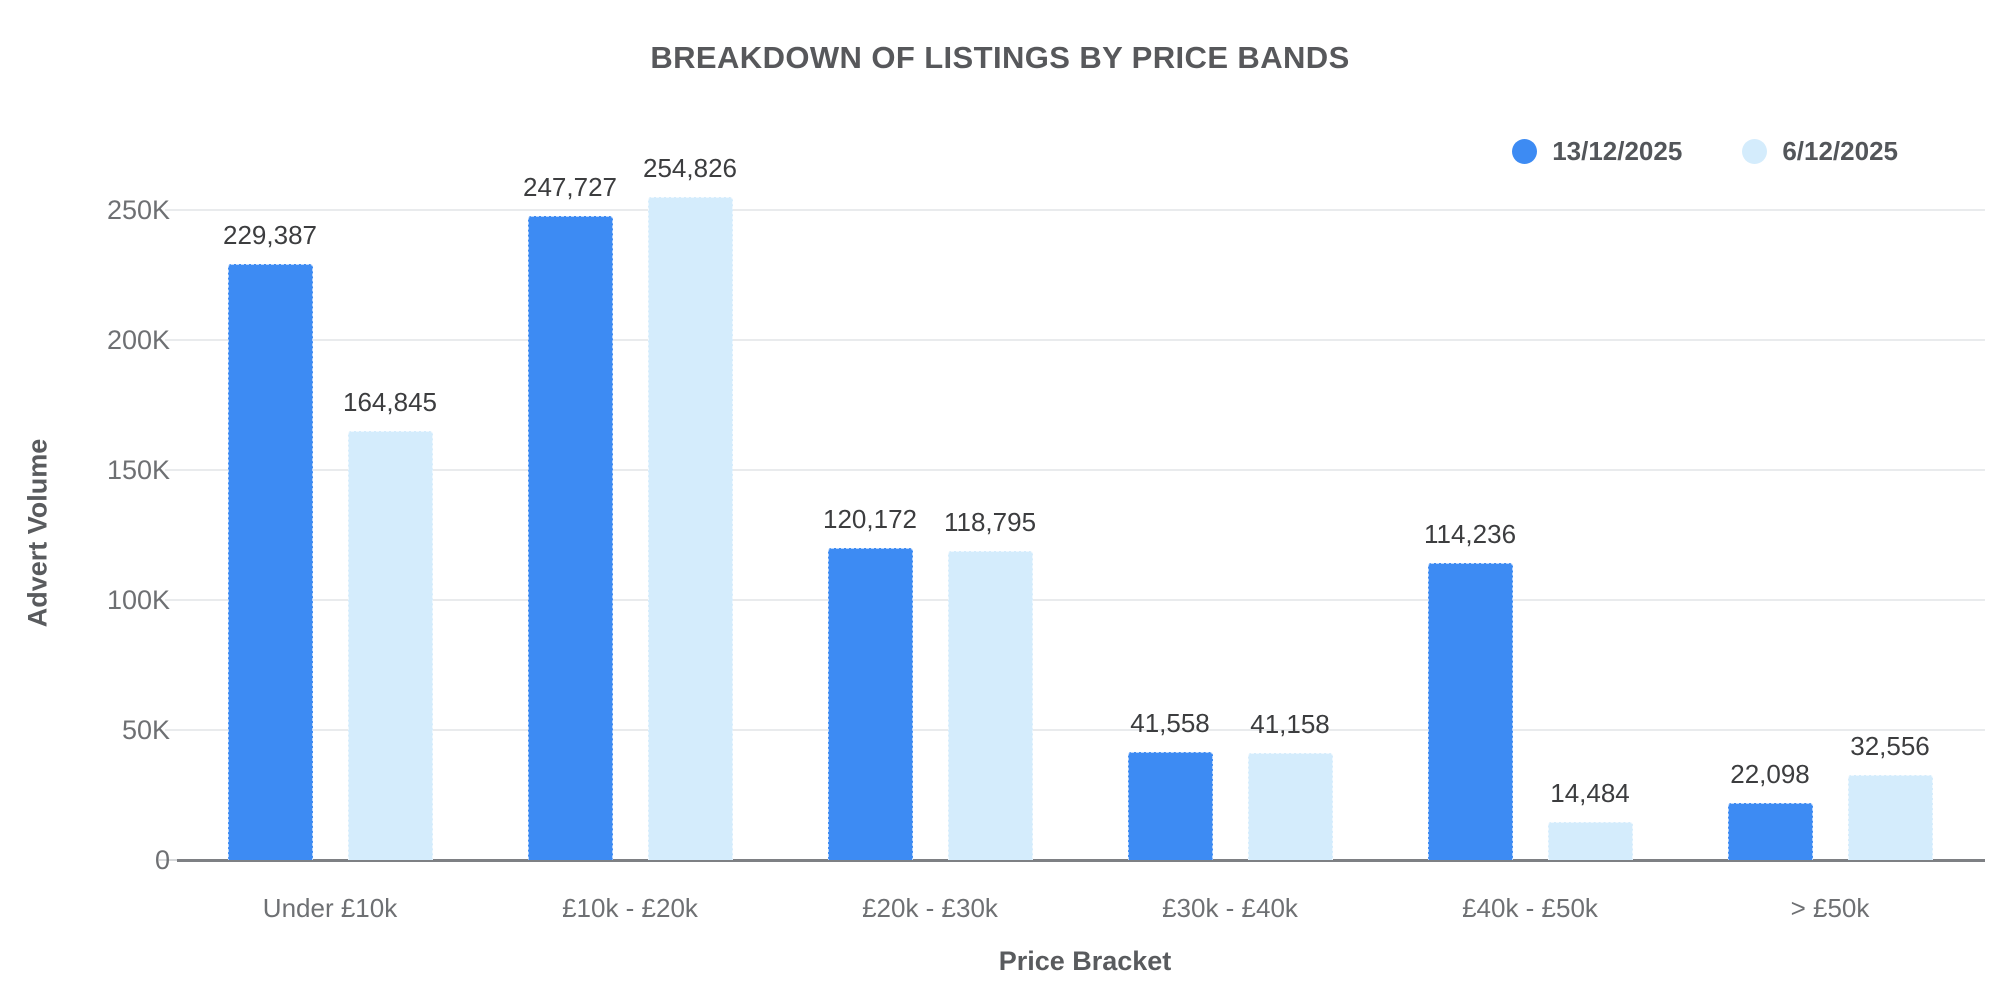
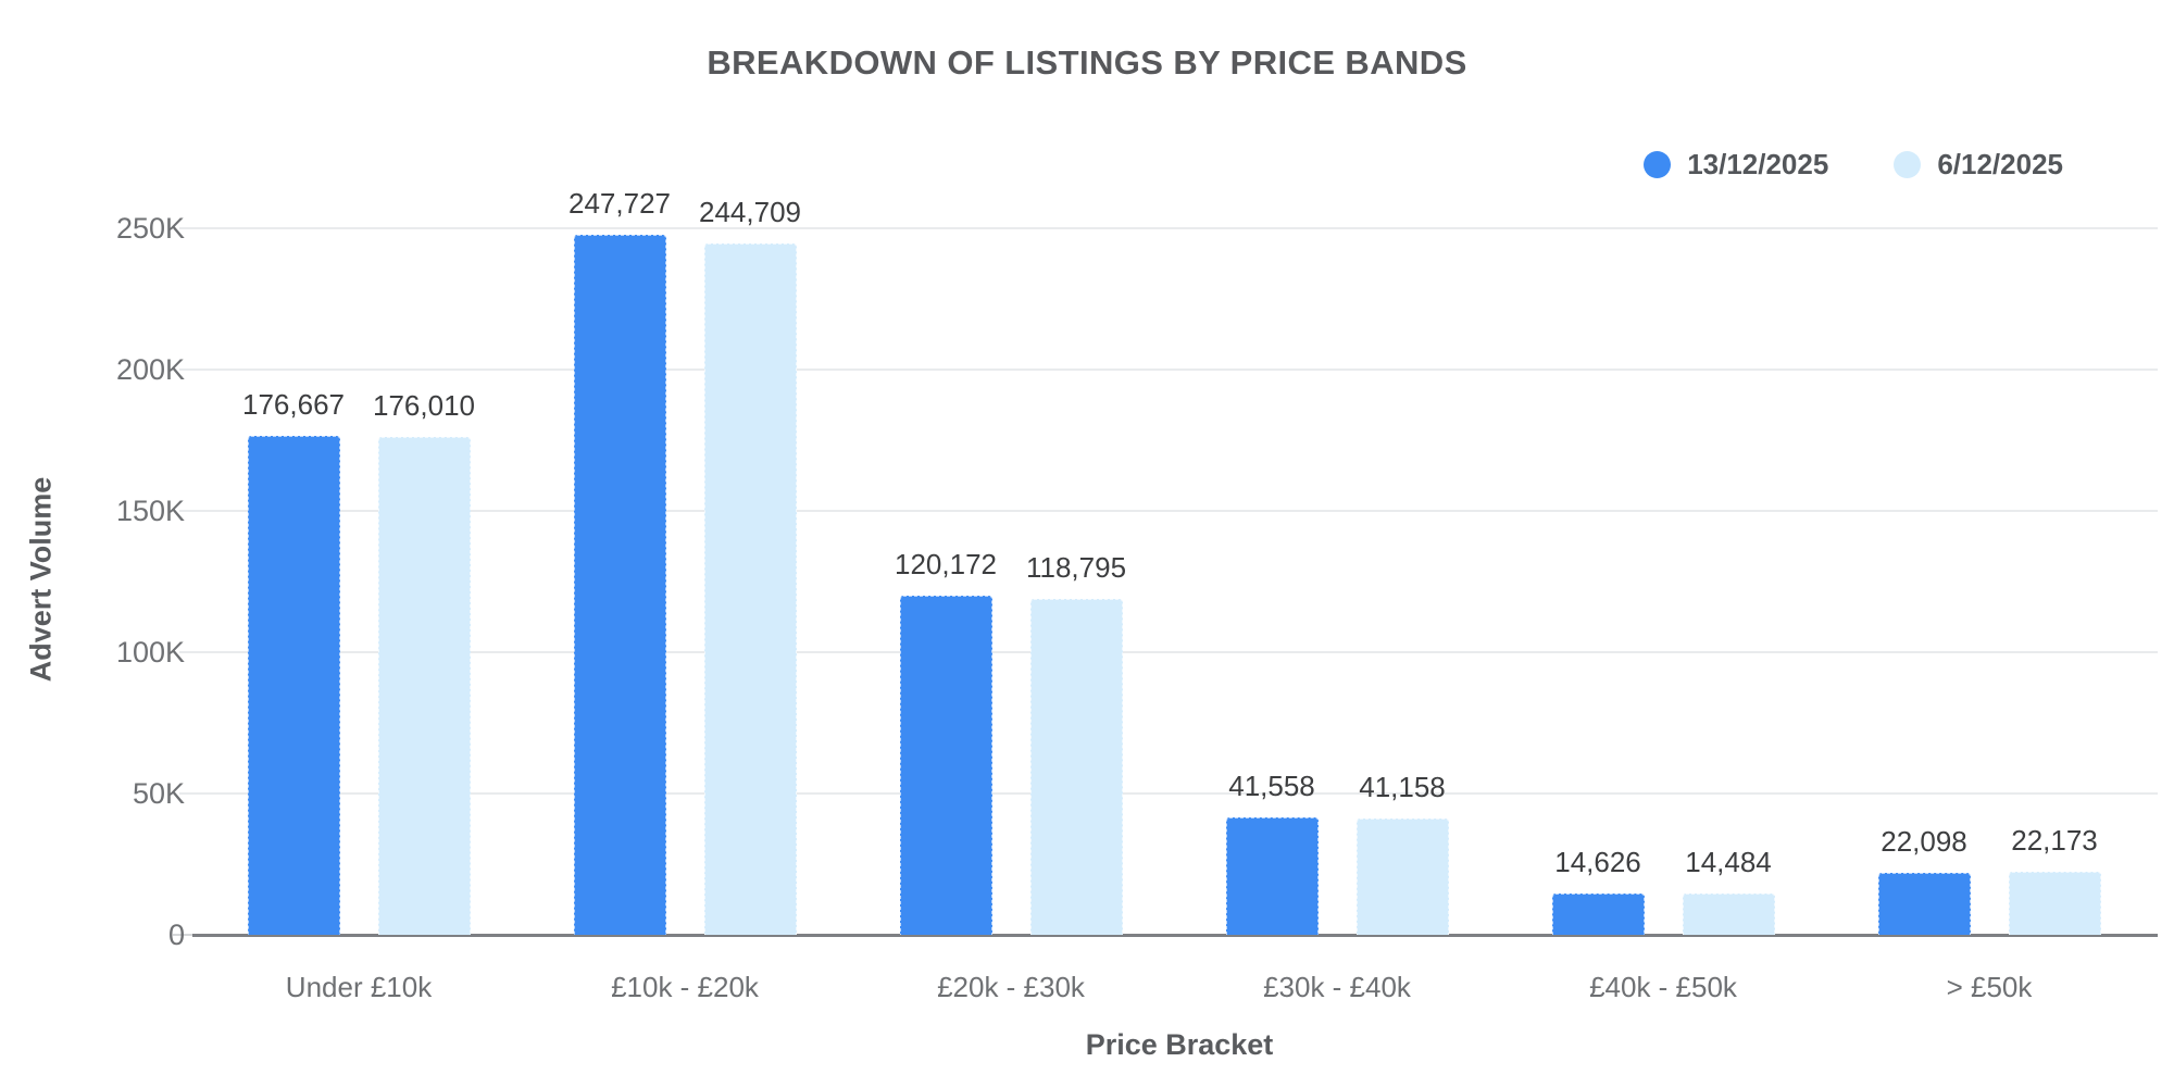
13/12/2025/Under £10k: 229,387 -> 176,667
6/12/2025/Under £10k: 164,845 -> 176,010
6/12/2025/£10k - £20k: 254,826 -> 244,709
13/12/2025/£40k - £50k: 114,236 -> 14,626
6/12/2025/> £50k: 32,556 -> 22,173
